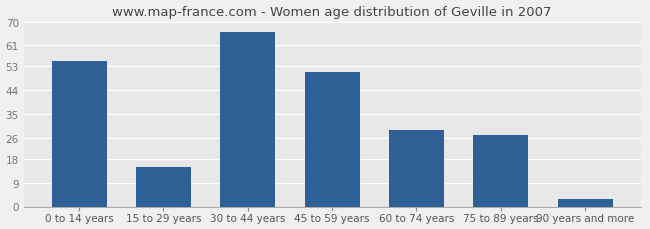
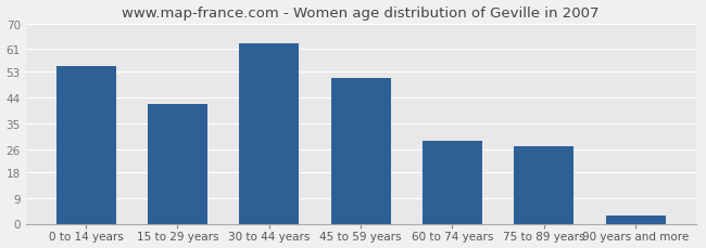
15 to 29 years: 15 -> 42
30 to 44 years: 66 -> 63
